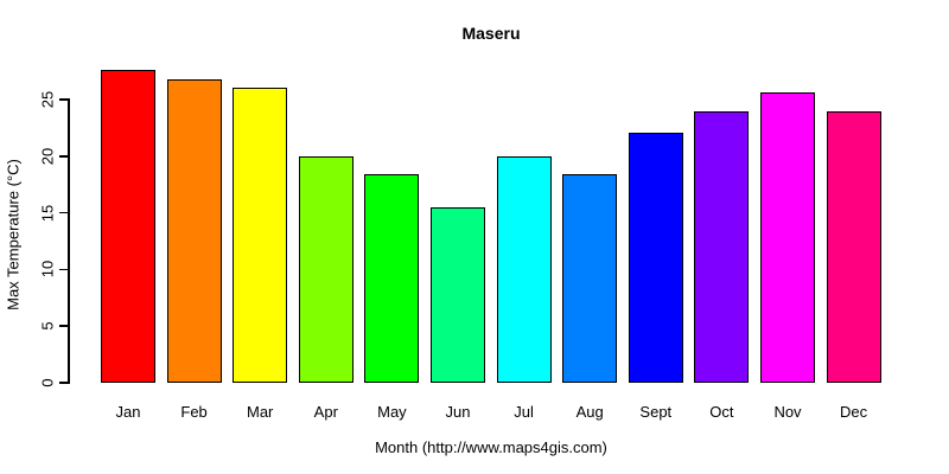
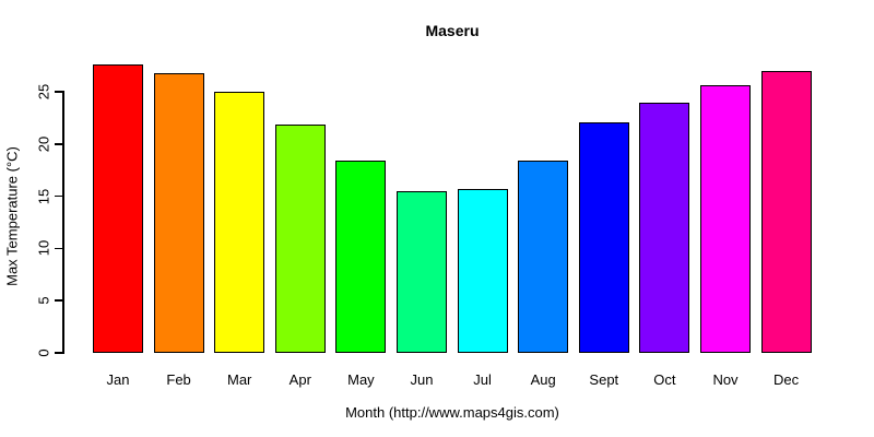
Mar: 26 -> 25
Apr: 20 -> 22
Jul: 20 -> 16
Dec: 24 -> 27
